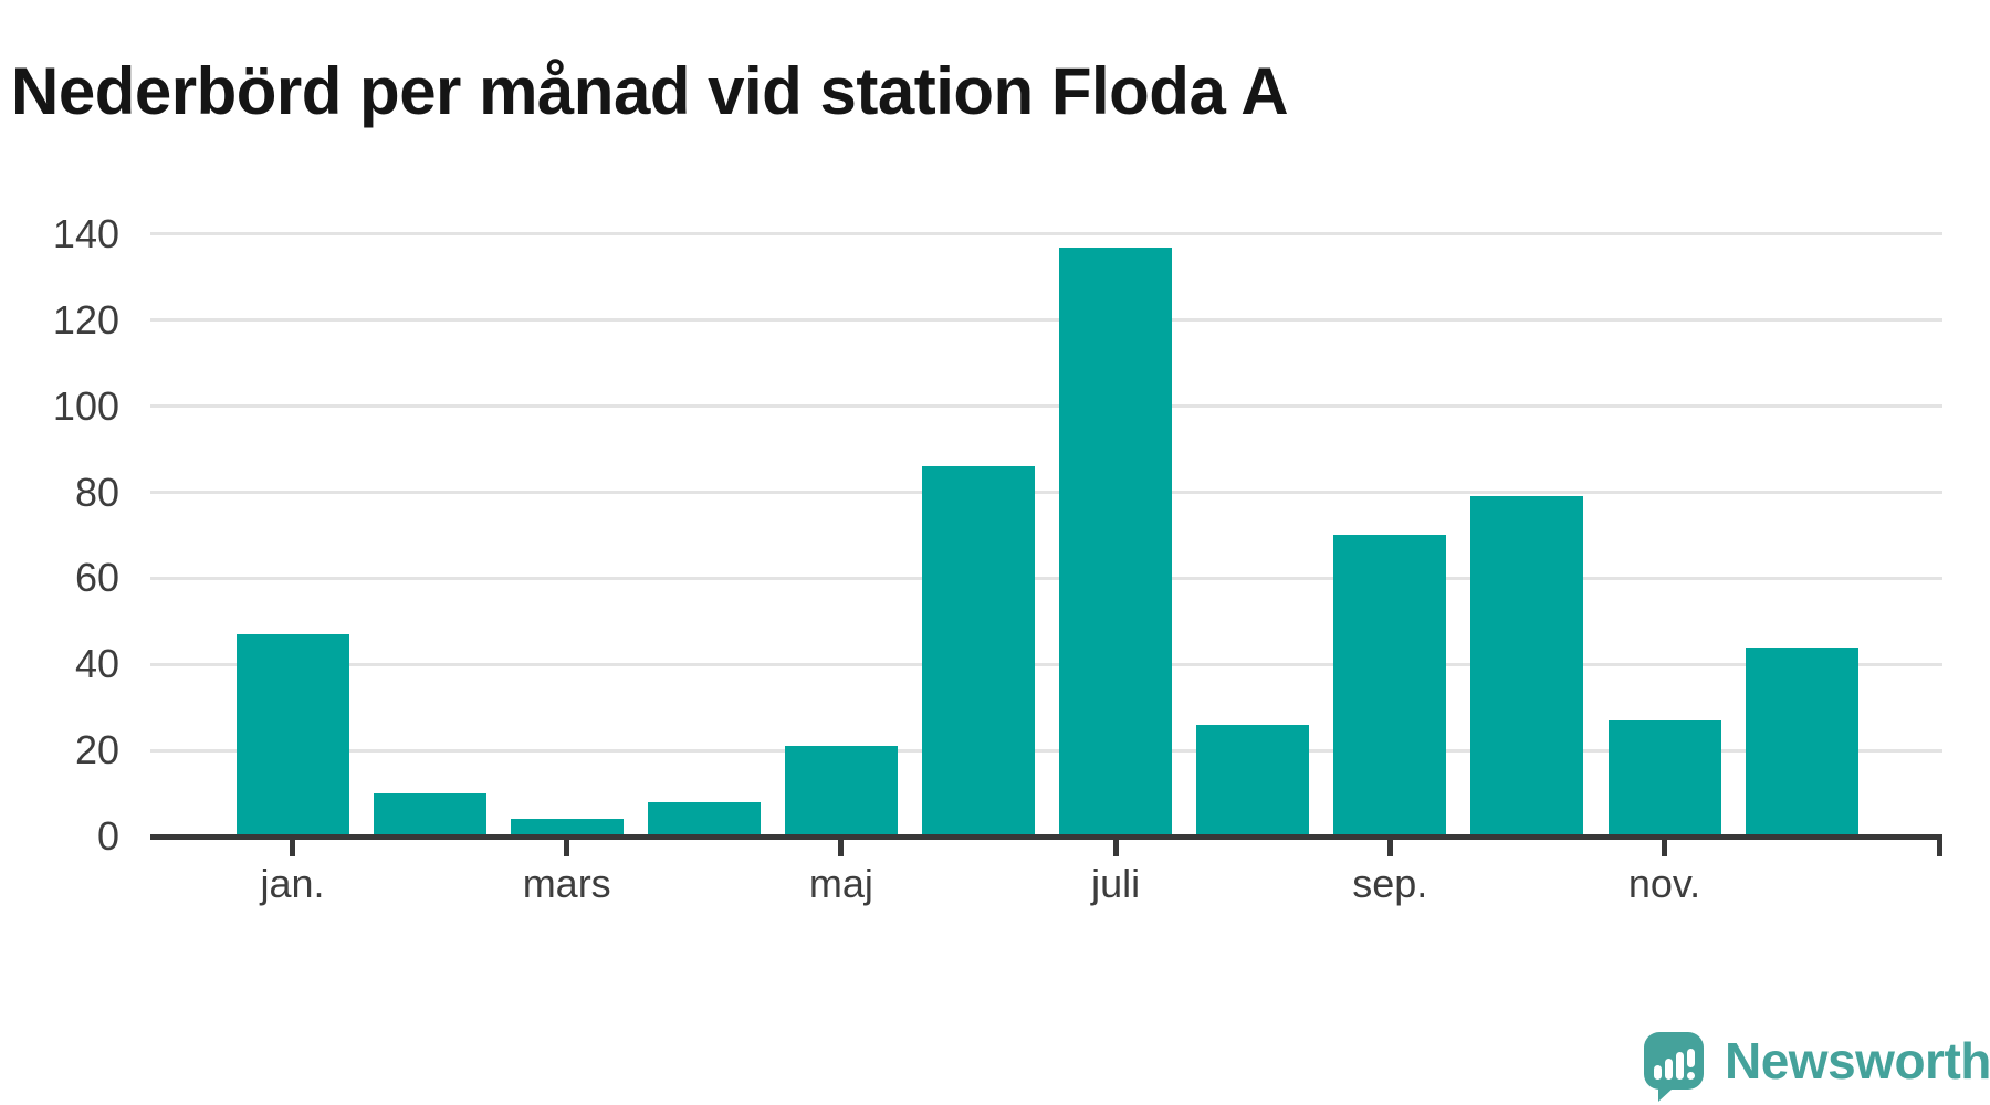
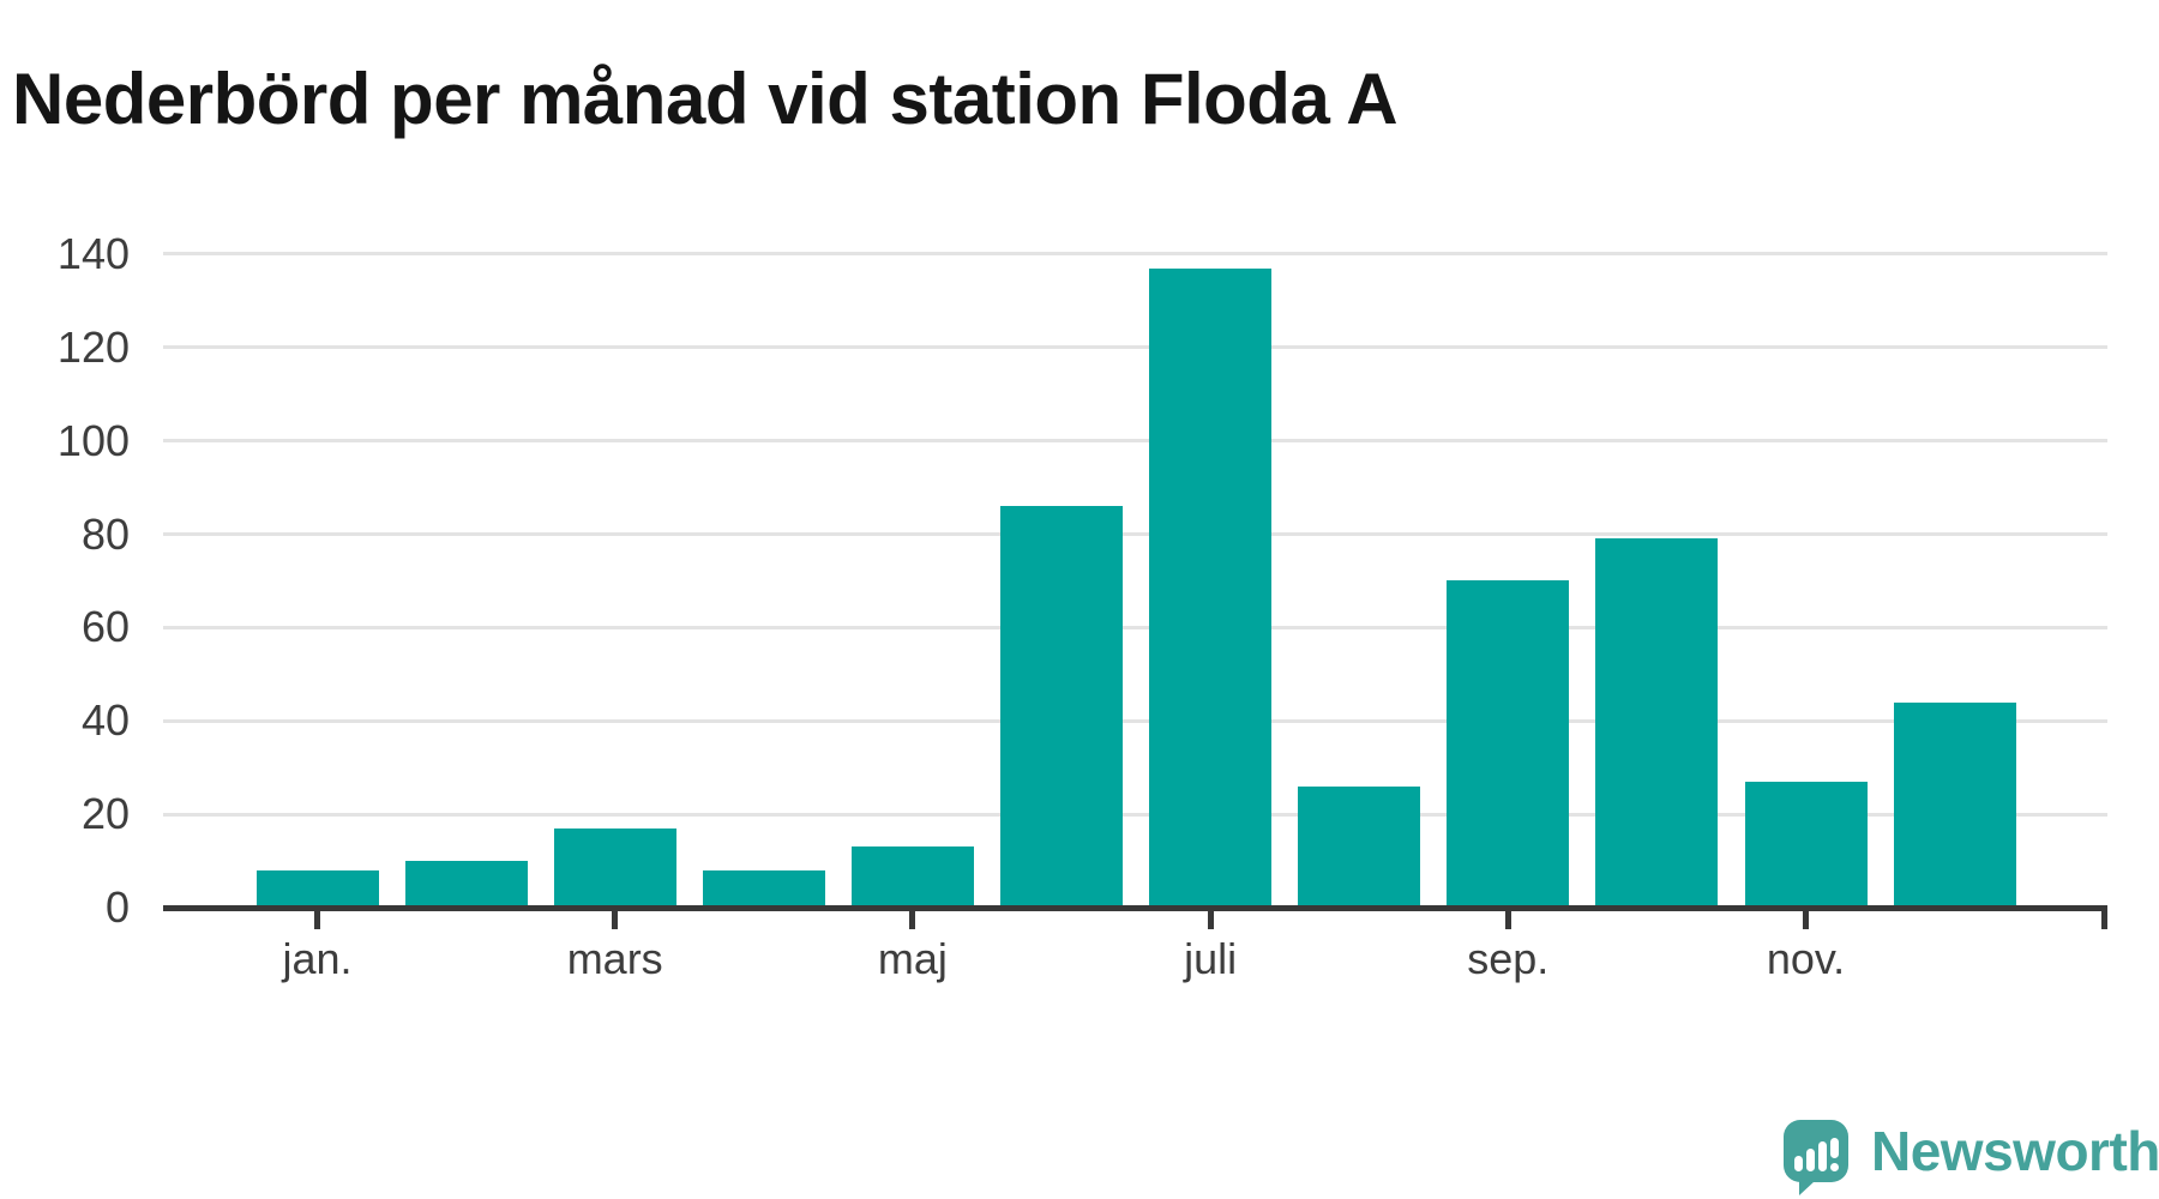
jan.: 47 -> 8
mars: 4 -> 17
maj: 21 -> 13
